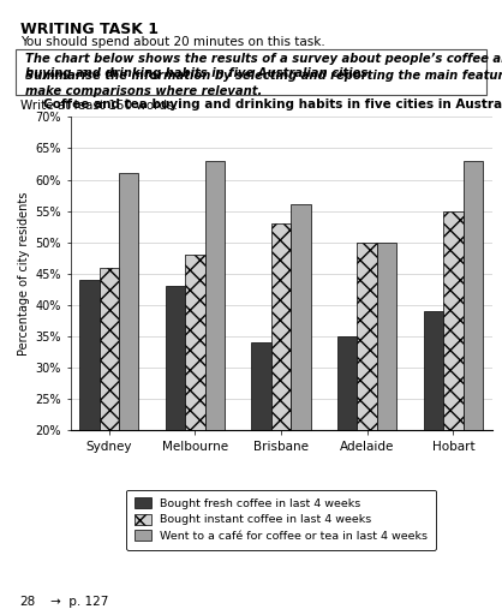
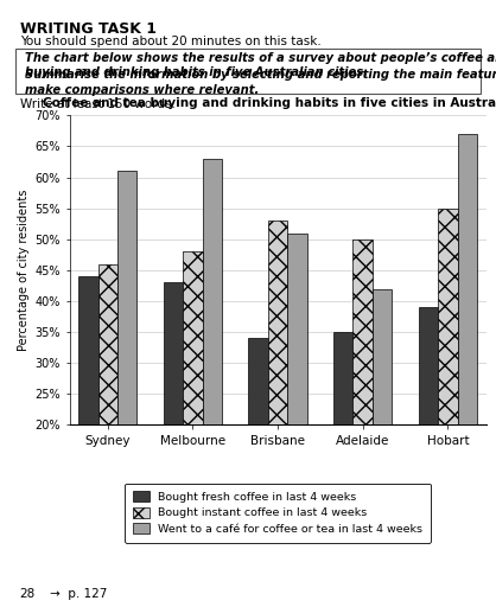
Went to a café for coffee or tea in last 4 weeks/Brisbane: 56% -> 51%
Went to a café for coffee or tea in last 4 weeks/Adelaide: 50% -> 42%
Went to a café for coffee or tea in last 4 weeks/Hobart: 63% -> 67%
